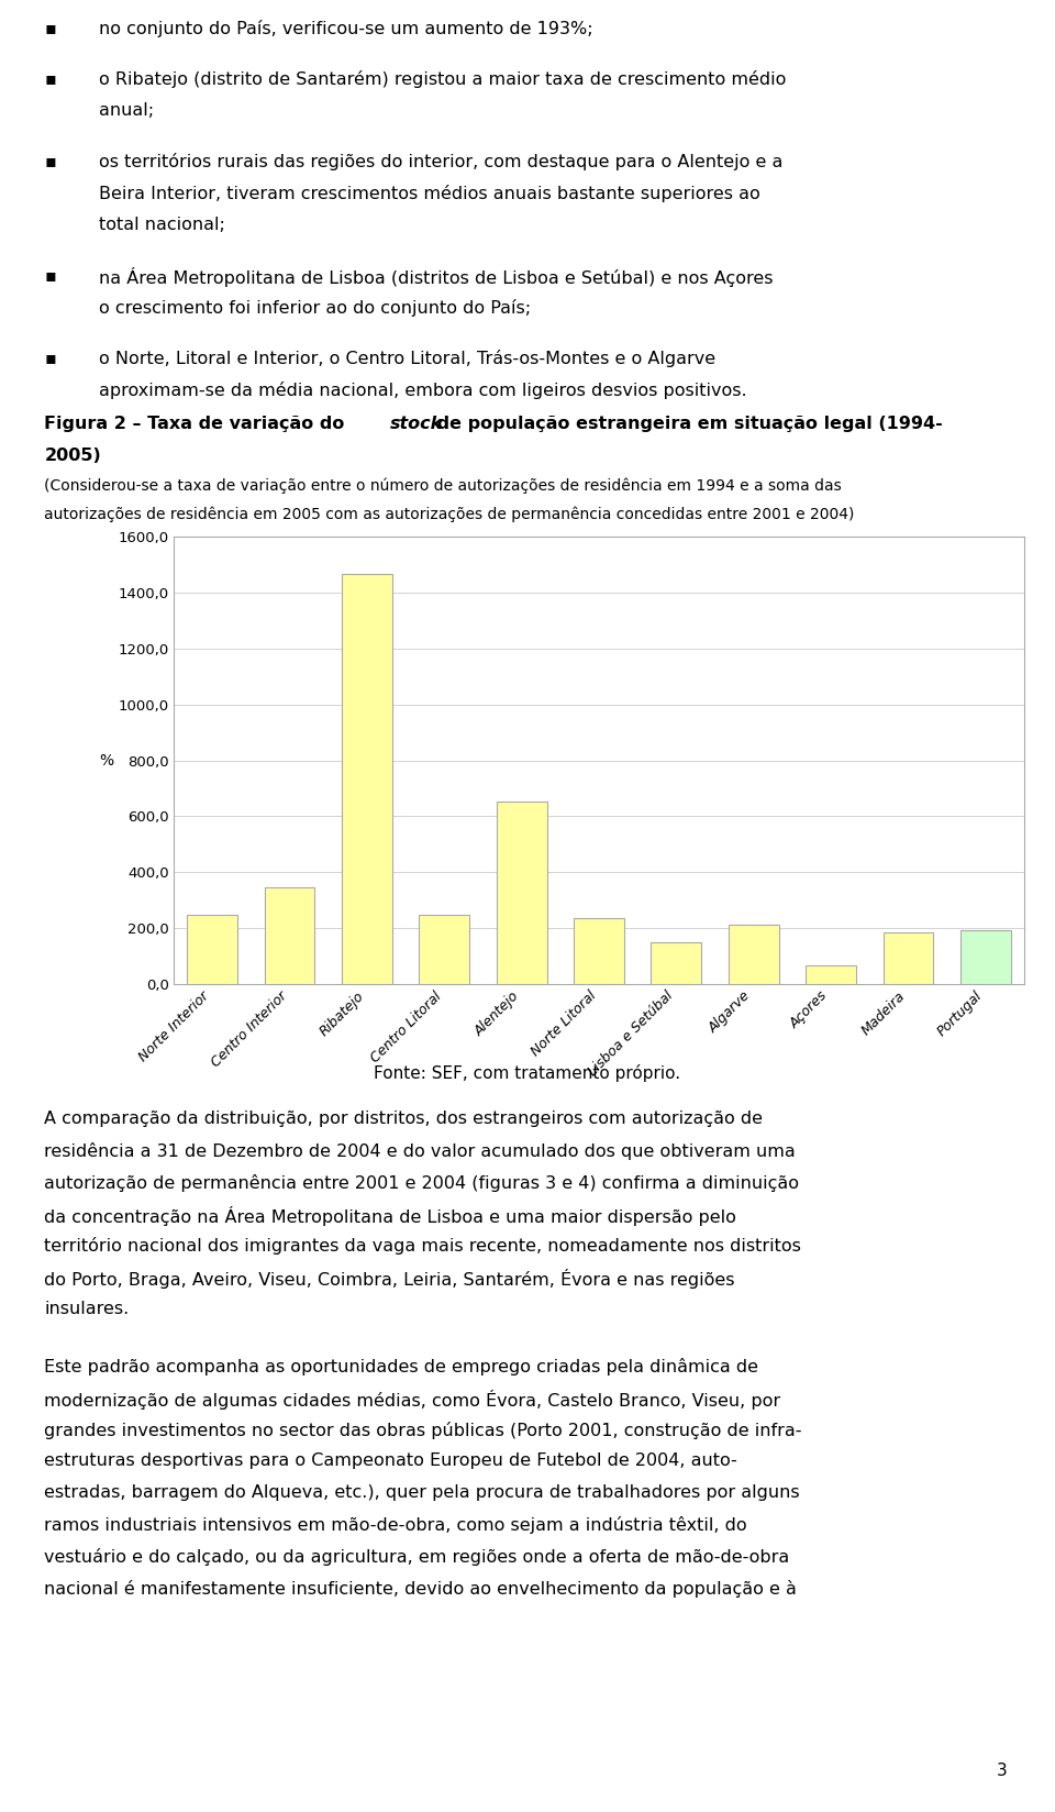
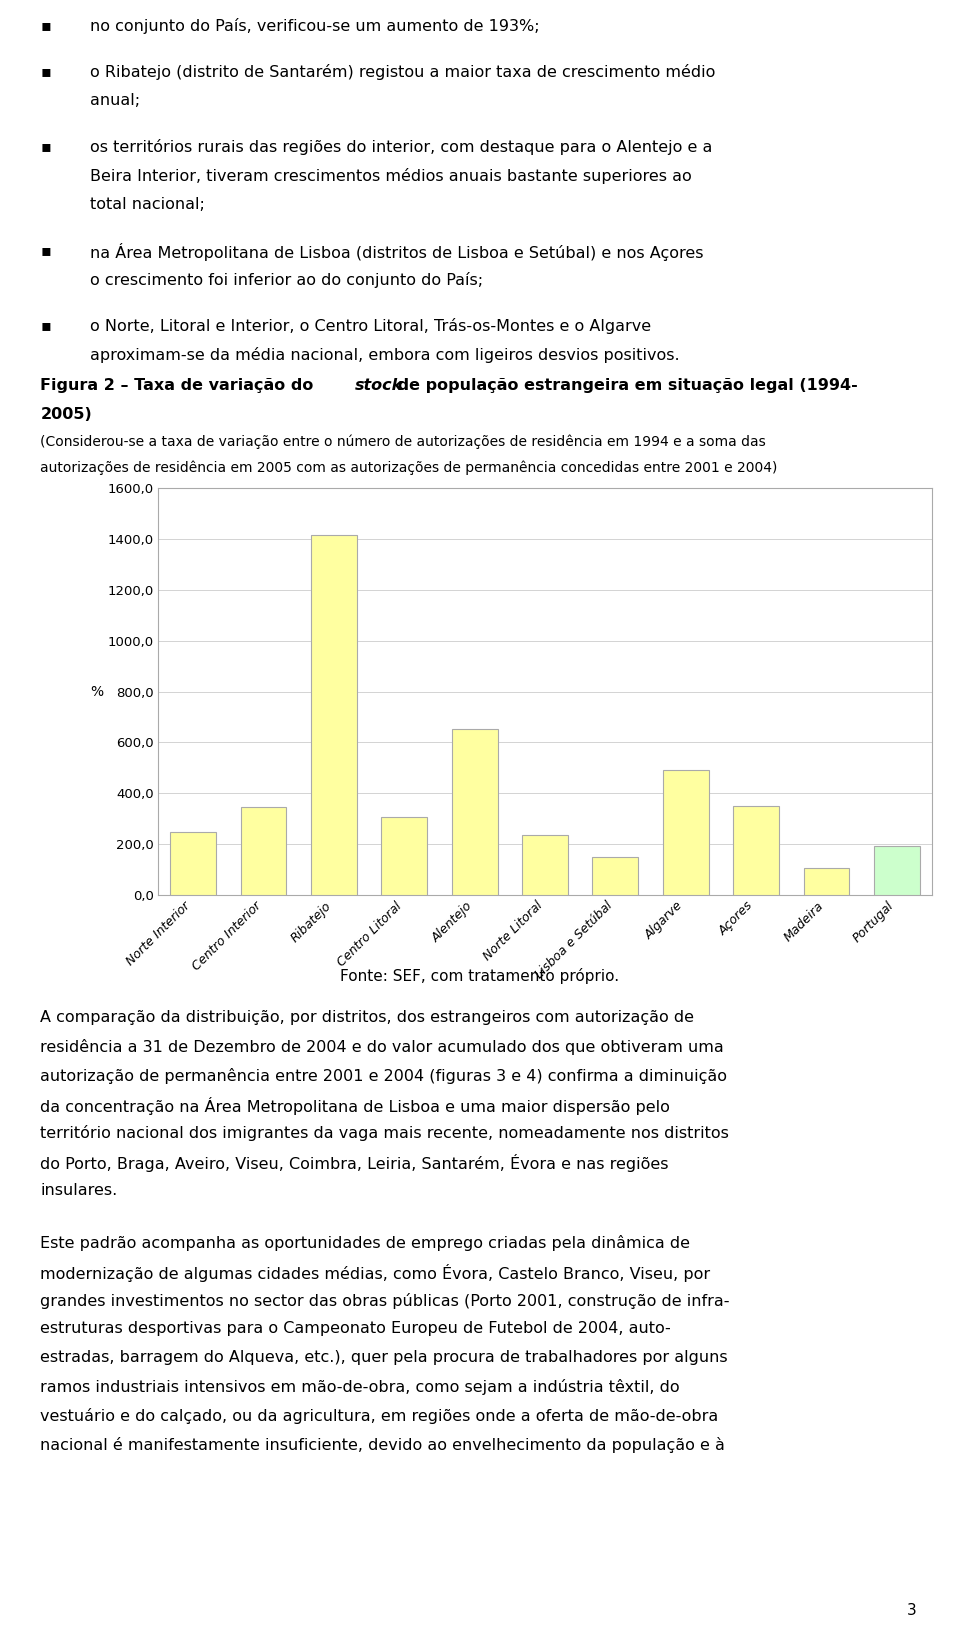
Ribatejo: 1468 -> 1415
Centro Litoral: 248 -> 305
Algarve: 213 -> 490
Açores: 68 -> 350
Madeira: 185 -> 105
